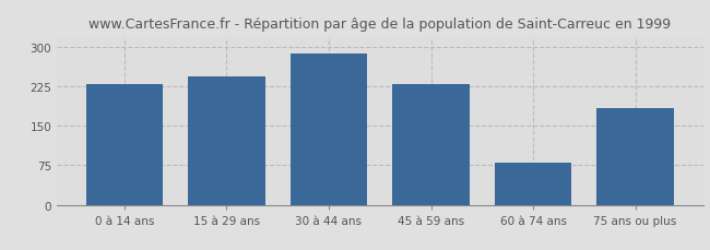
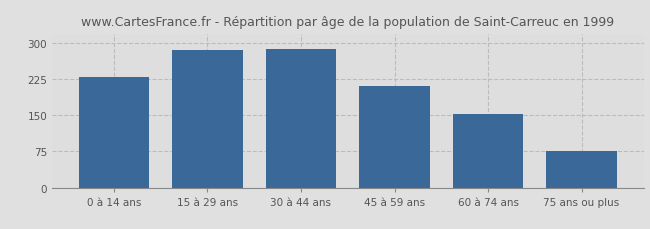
15 à 29 ans: 245 -> 285
45 à 59 ans: 230 -> 210
60 à 74 ans: 80 -> 152
75 ans ou plus: 185 -> 76
